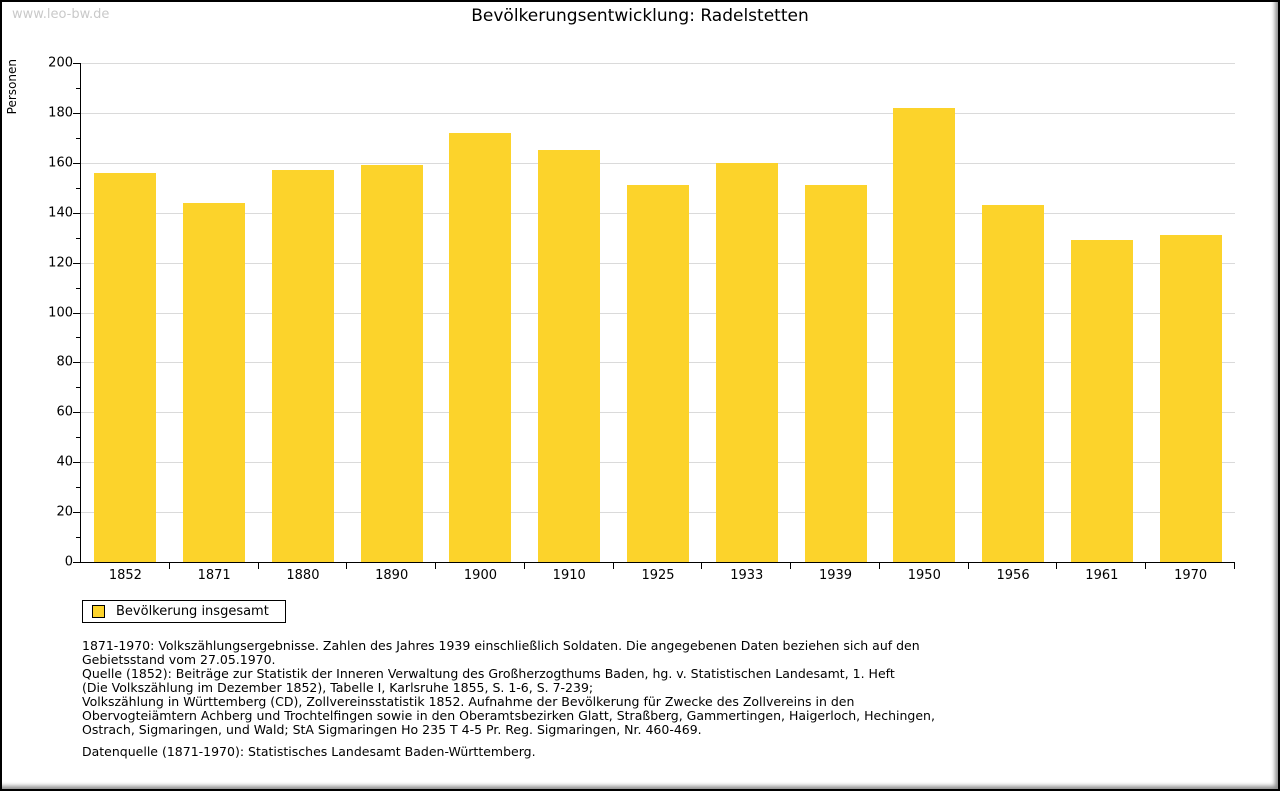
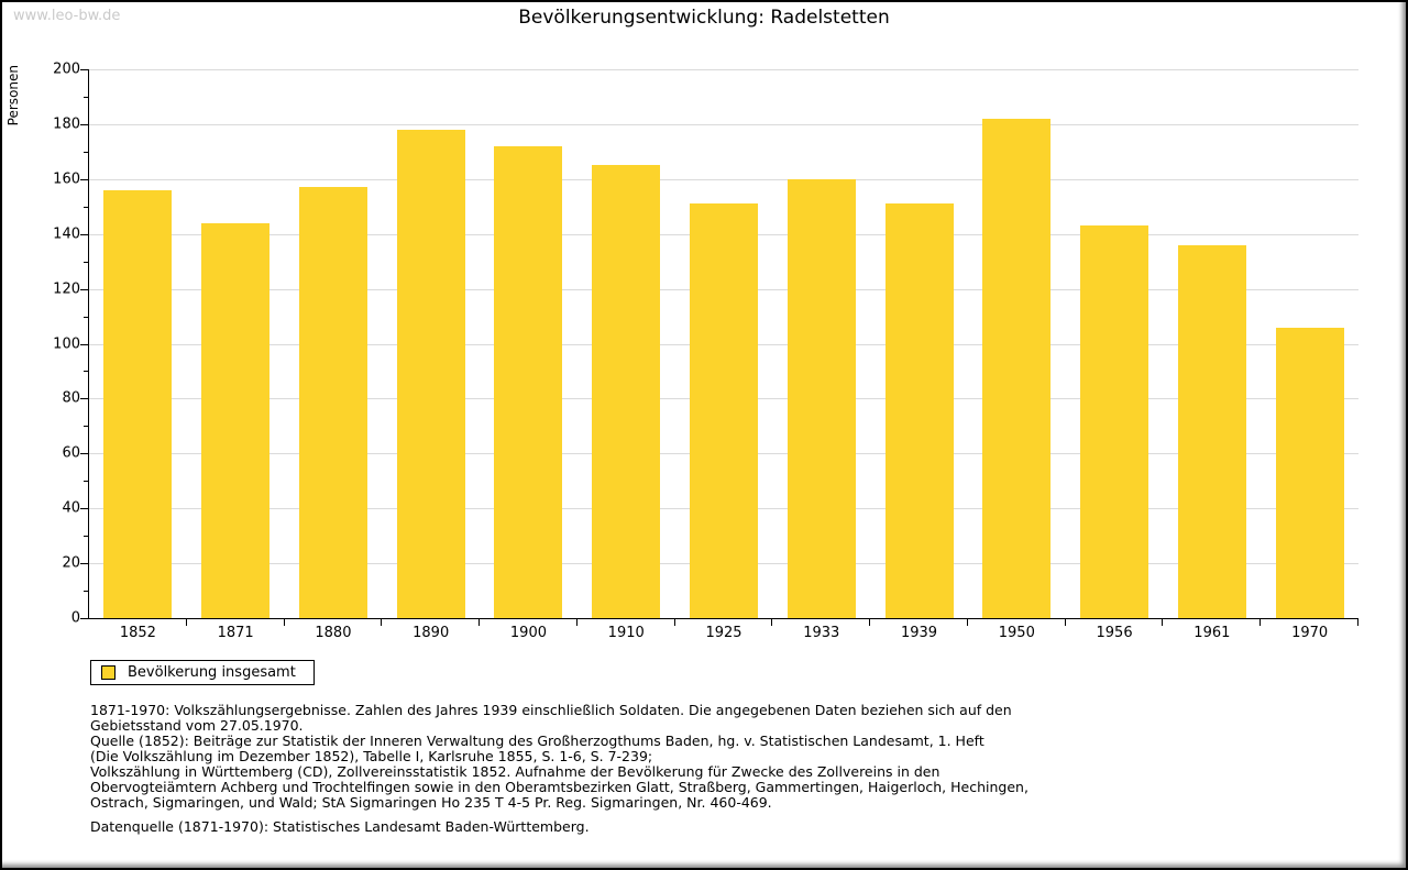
1890: 159 -> 178
1961: 129 -> 136
1970: 131 -> 106
